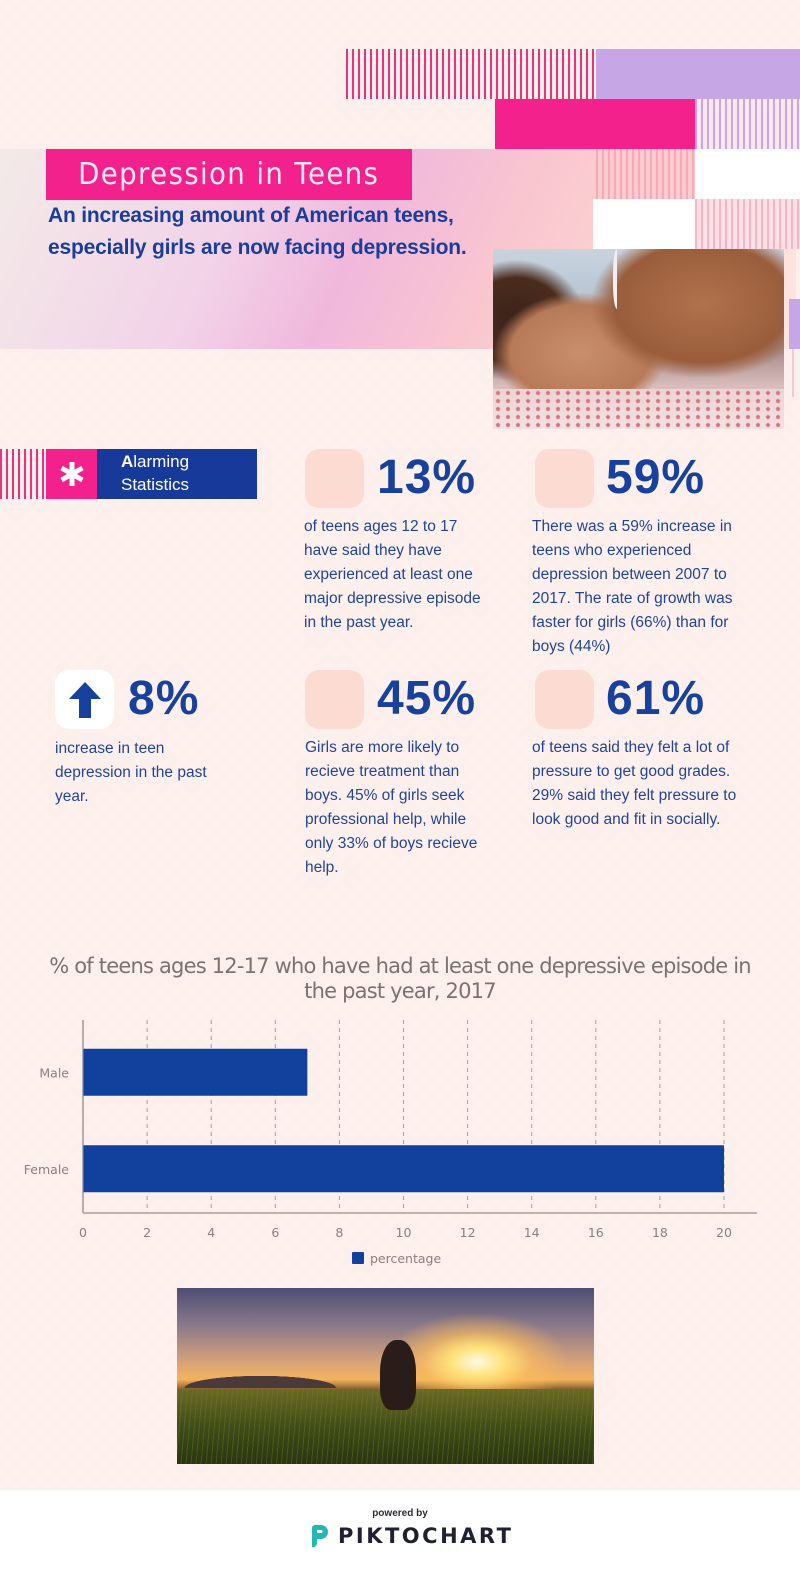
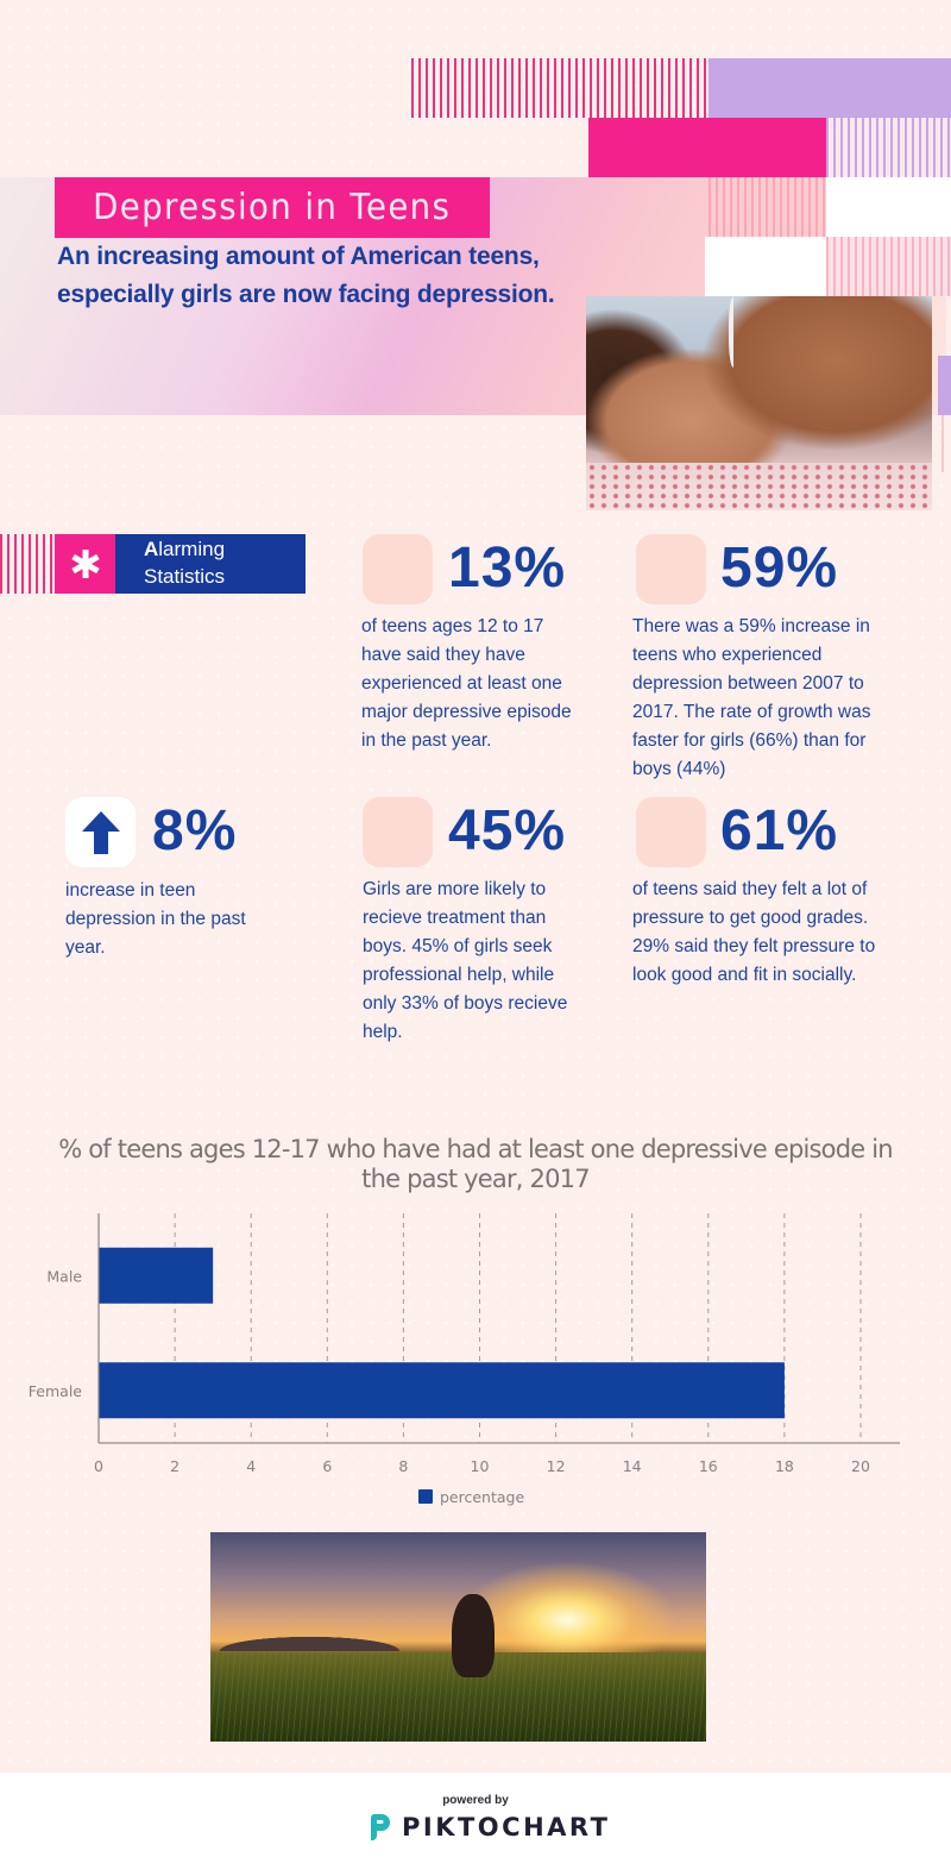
Male: 7 -> 3
Female: 20 -> 18
